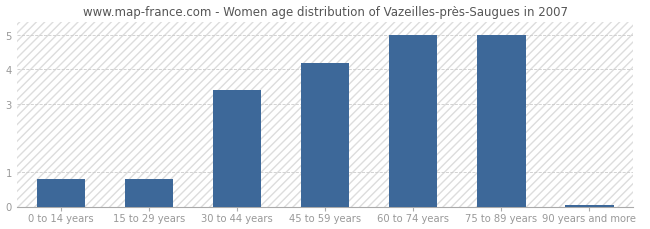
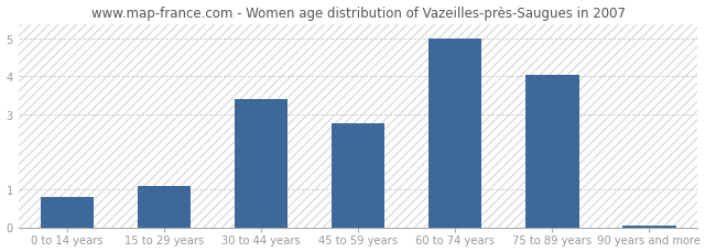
15 to 29 years: 0.80 -> 1.10
45 to 59 years: 4.20 -> 2.75
75 to 89 years: 5.00 -> 4.05
